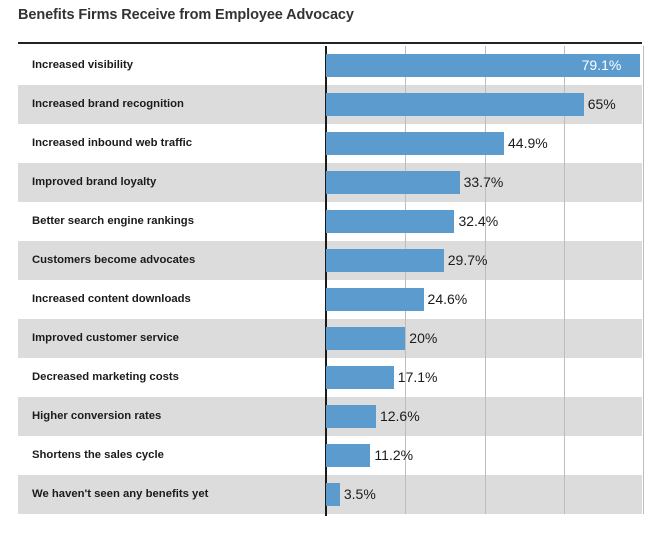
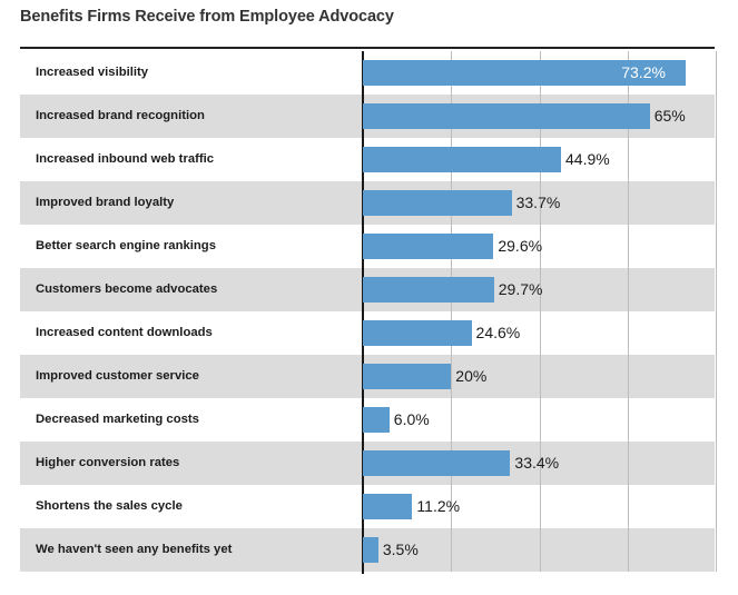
Increased visibility: 79.1% -> 73.2%
Better search engine rankings: 32.4% -> 29.6%
Decreased marketing costs: 17.1% -> 6.0%
Higher conversion rates: 12.6% -> 33.4%
